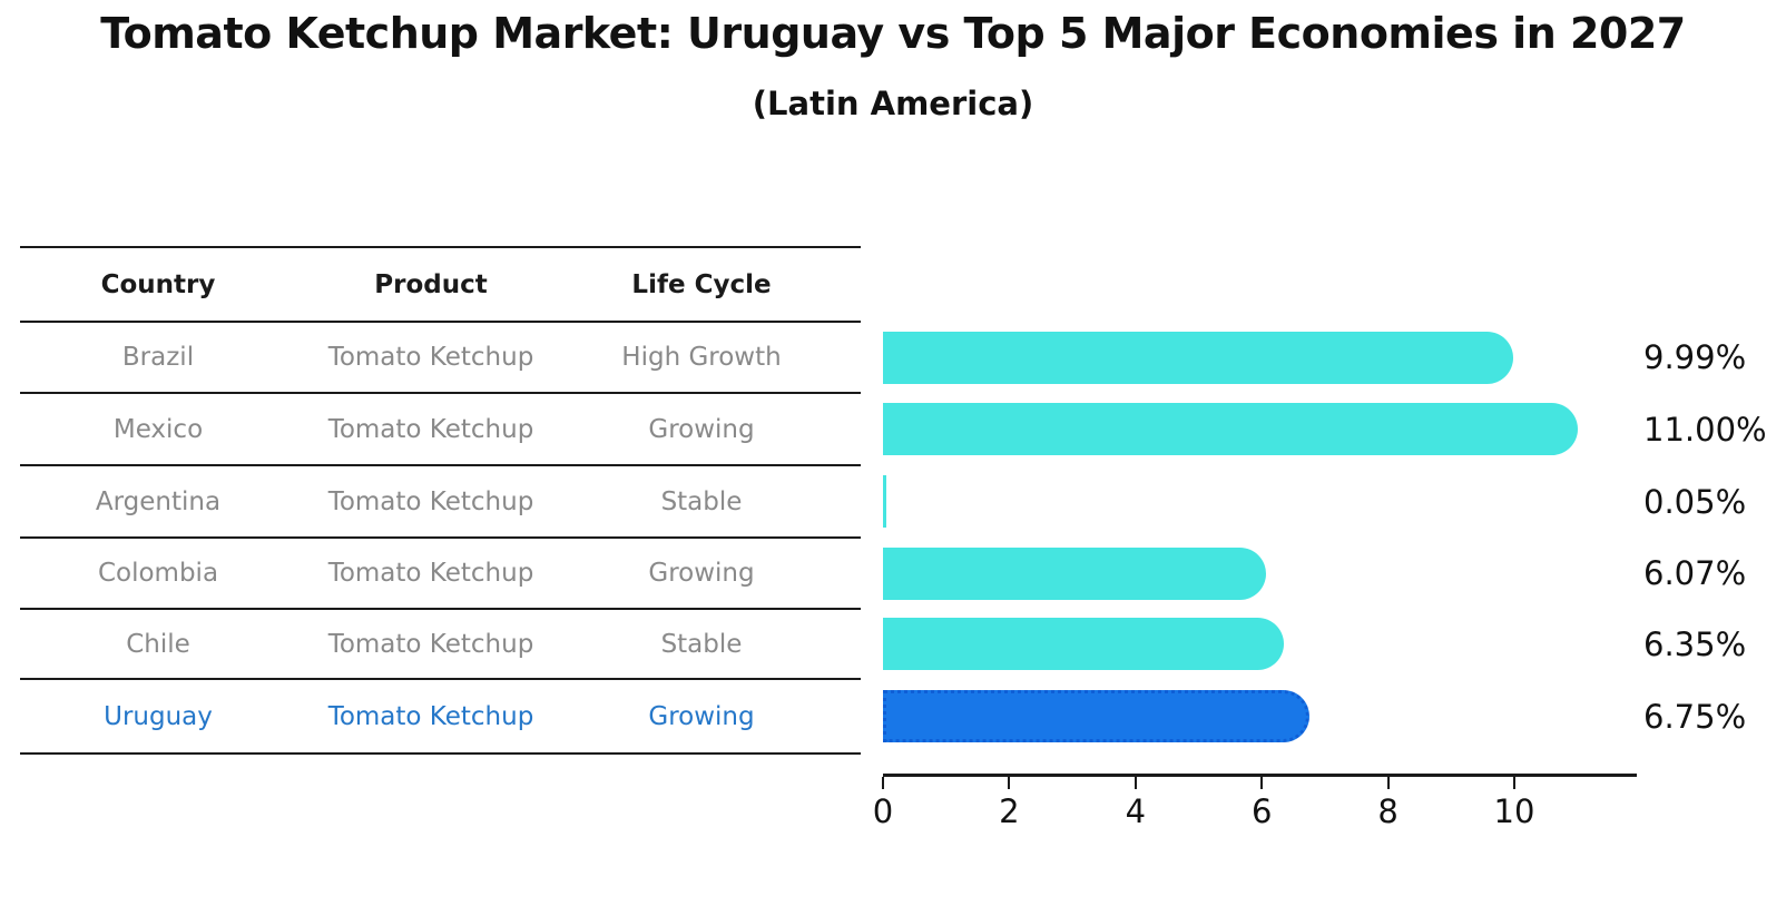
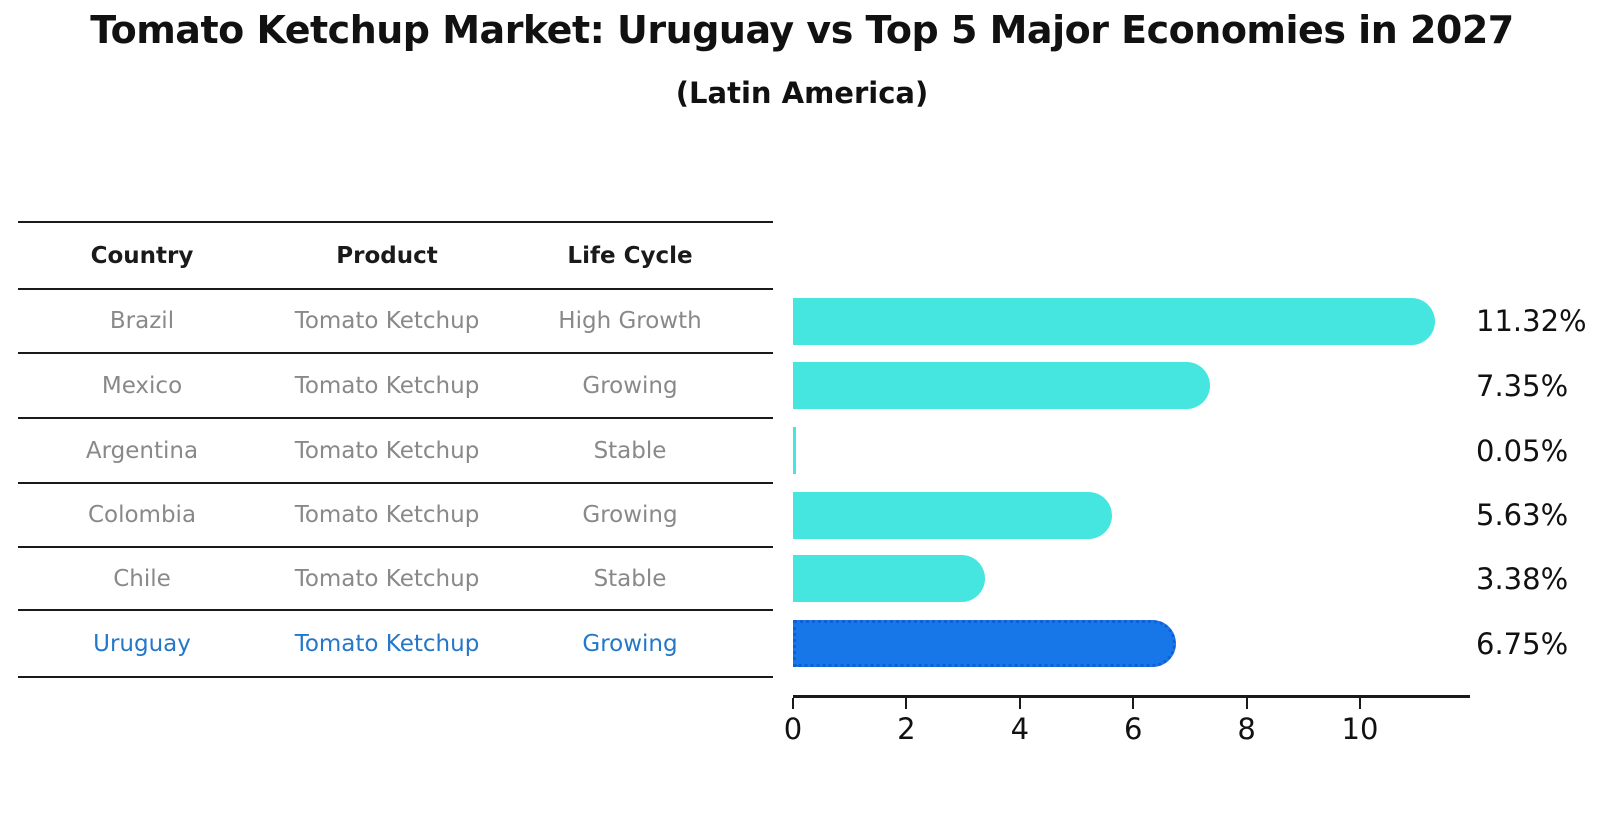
Brazil: 9.99% -> 11.32%
Mexico: 11.00% -> 7.35%
Colombia: 6.07% -> 5.63%
Chile: 6.35% -> 3.38%
